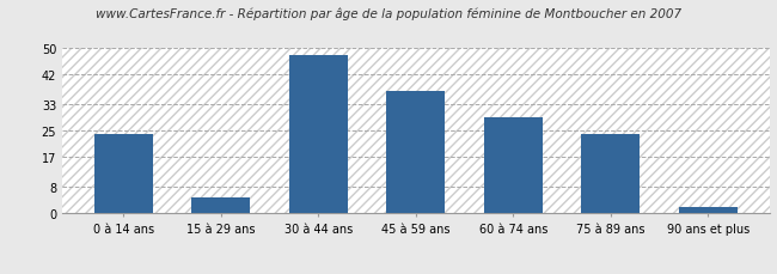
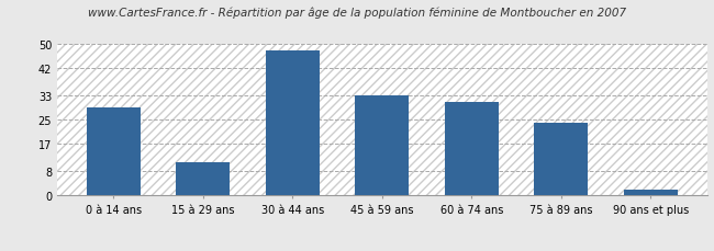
0 à 14 ans: 24 -> 29
15 à 29 ans: 5 -> 11
45 à 59 ans: 37 -> 33
60 à 74 ans: 29 -> 31
